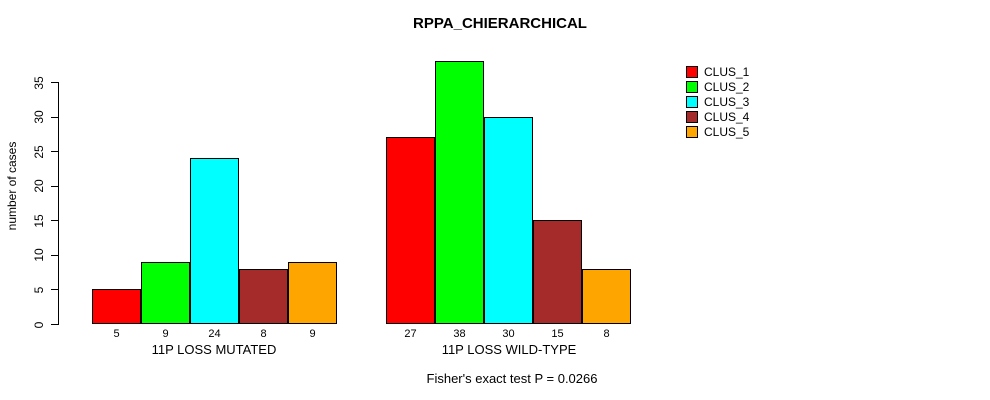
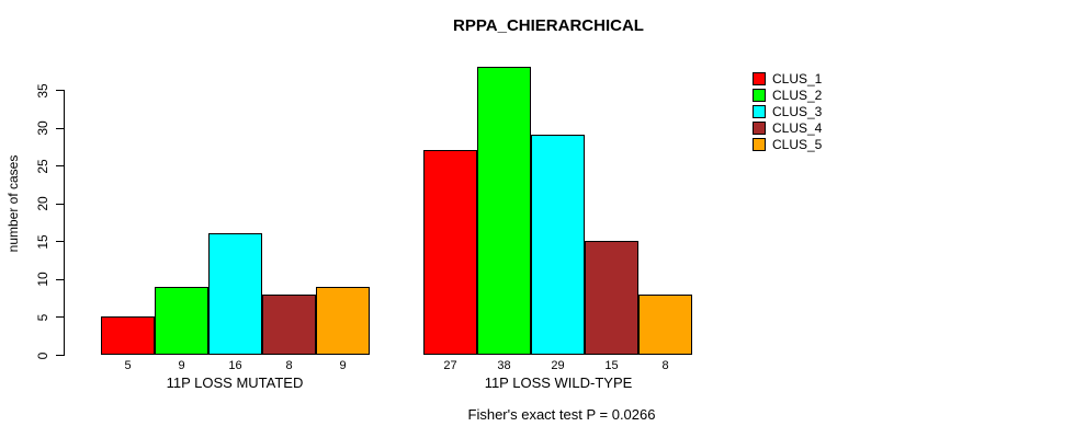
CLUS_3/11P LOSS MUTATED: 24 -> 16
CLUS_3/11P LOSS WILD-TYPE: 30 -> 29
